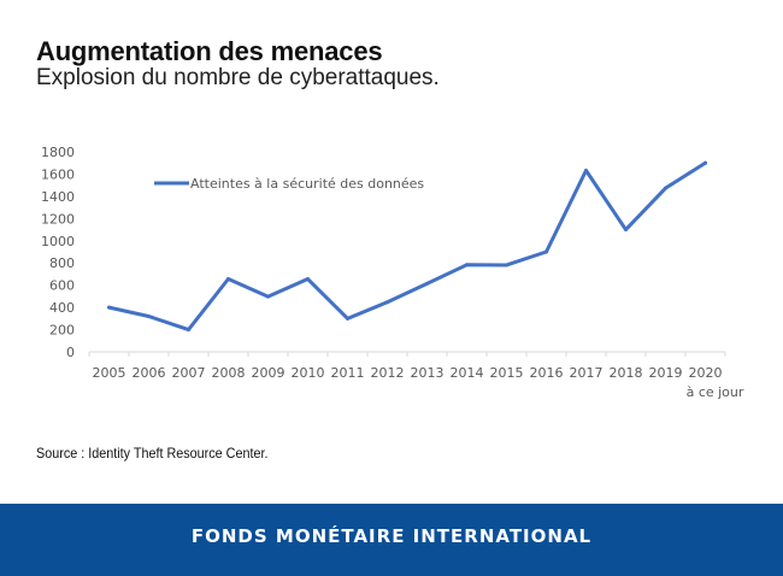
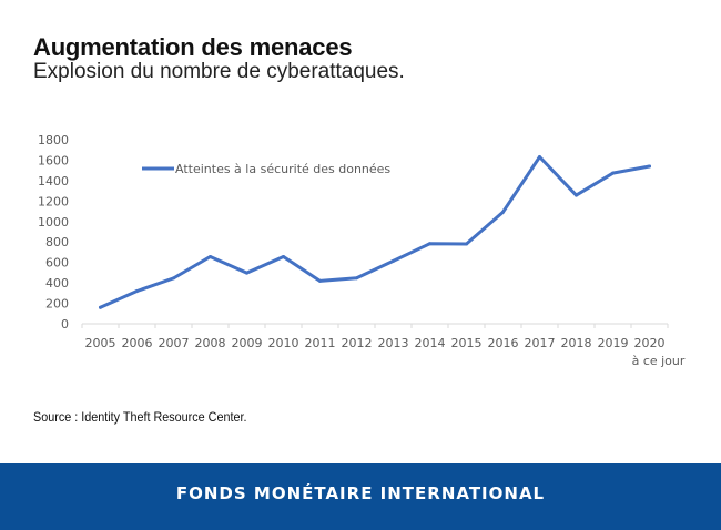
2005: 400 -> 200
2007: 200 -> 400
2011: 300 -> 400
2016: 900 -> 1100
2018: 1100 -> 1300
2020: 1700 -> 1500
